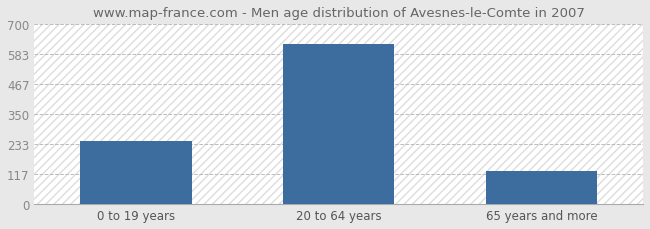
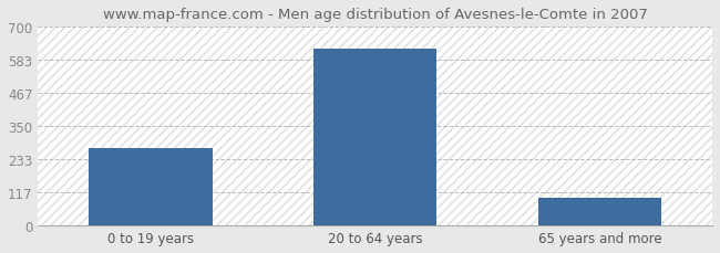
0 to 19 years: 245 -> 275
65 years and more: 130 -> 98
